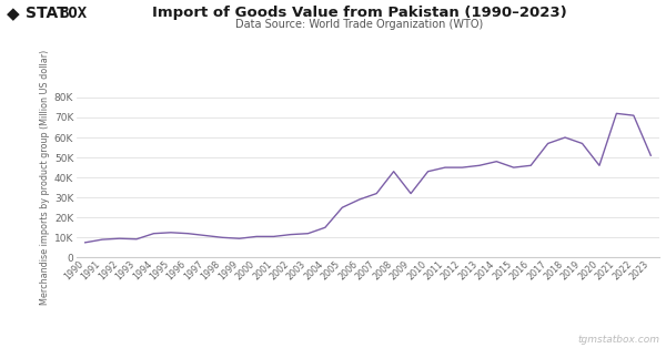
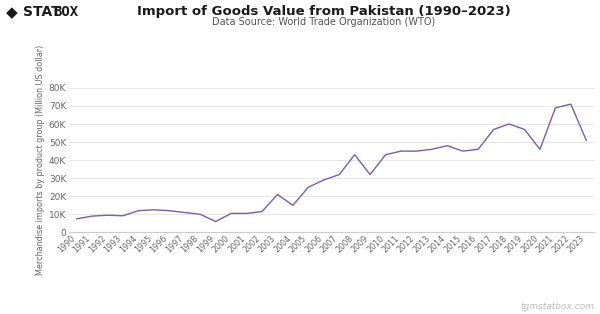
1999: 10K -> 6K
2003: 12K -> 21K
2021: 72K -> 69K
